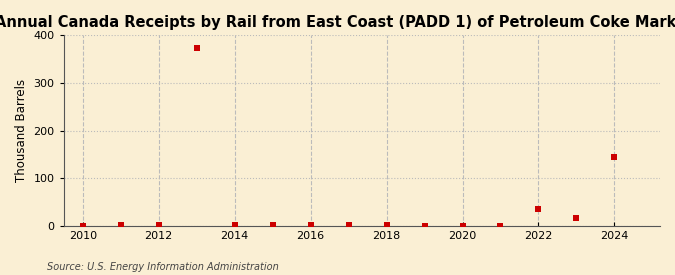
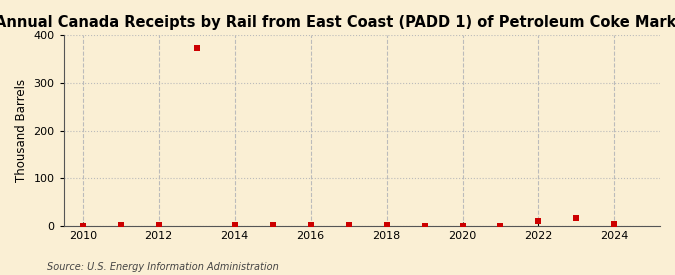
2022: 35 -> 11
2024: 145 -> 4
